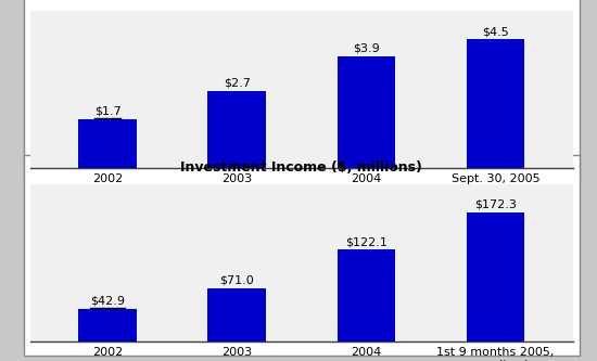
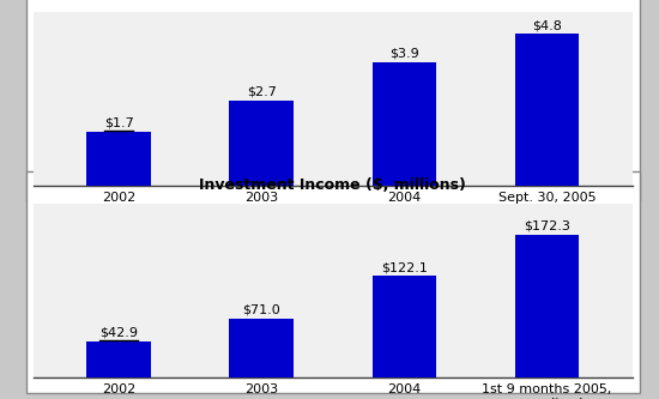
Sept. 30, 2005: $4.5 -> $4.8
